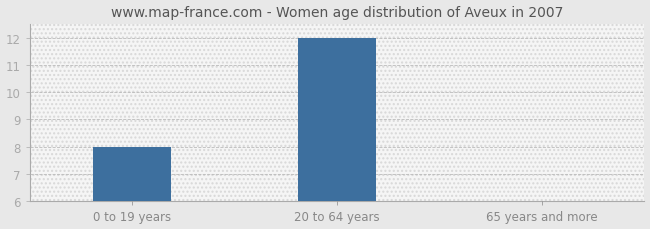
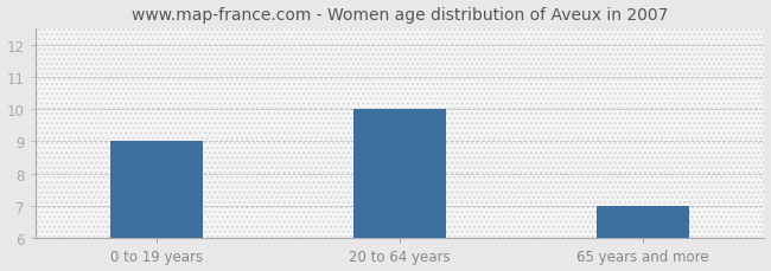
0 to 19 years: 8 -> 9
20 to 64 years: 12 -> 10
65 years and more: 6 -> 7
